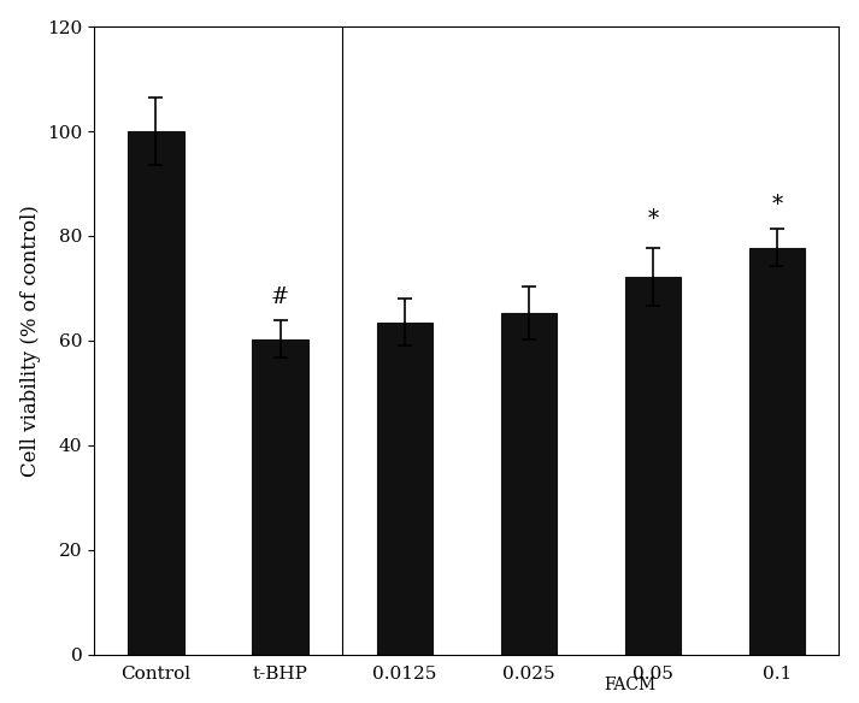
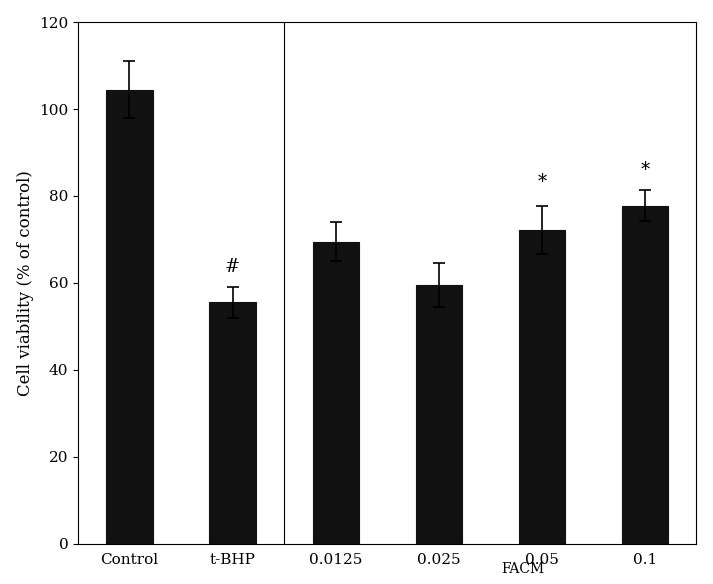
Control: 100.0 -> 104.5
t-BHP: 60.3 -> 55.5
0.0125: 63.5 -> 69.5
0.025: 65.3 -> 59.5
